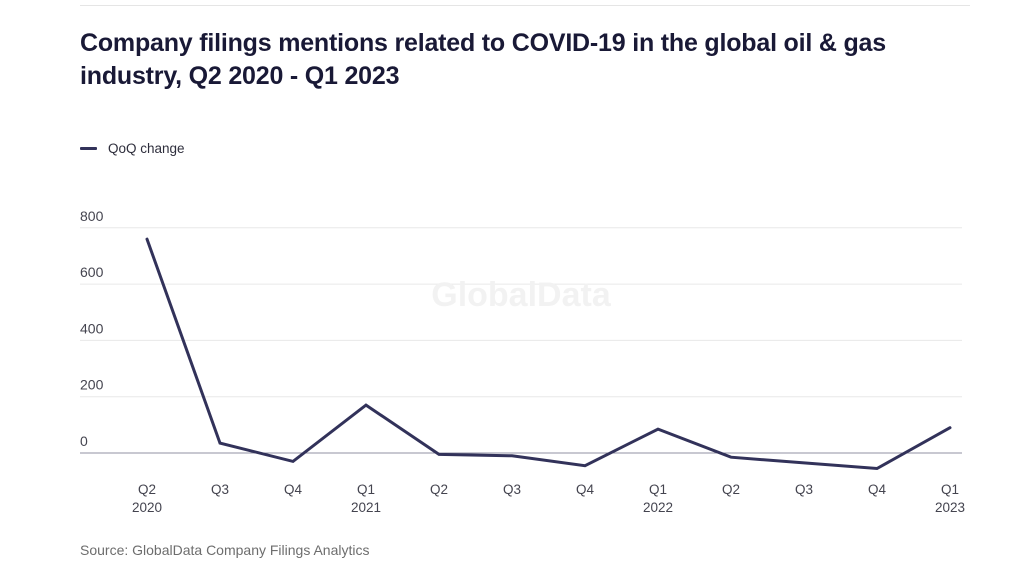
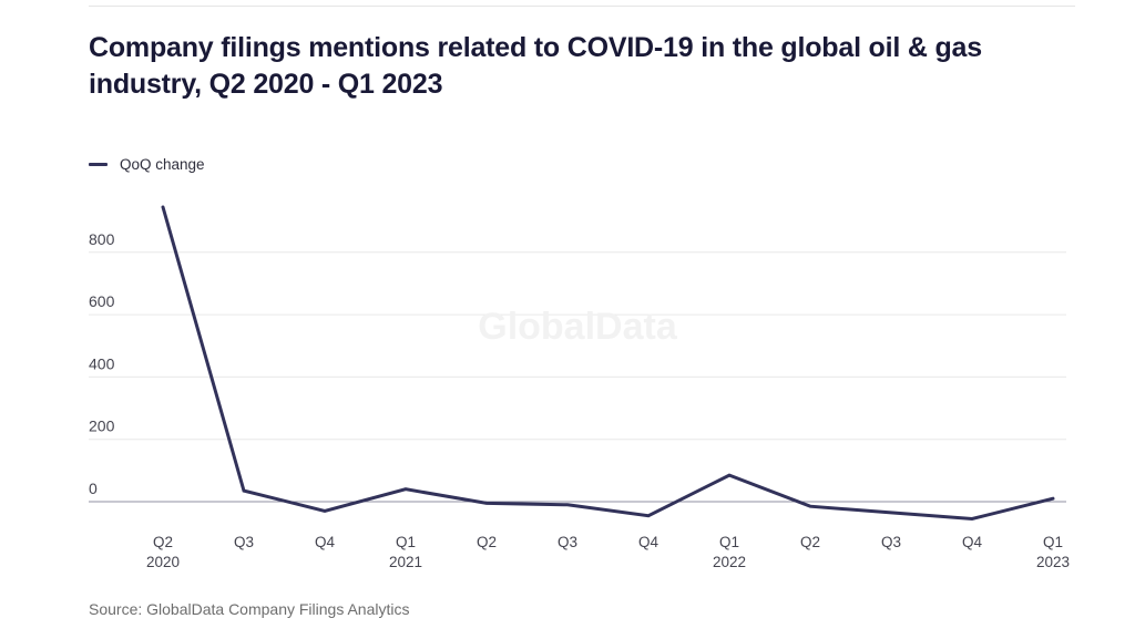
Q2 2020: 760 -> 940
Q1 2021: 170 -> 40
Q1 2023: 90 -> 10
